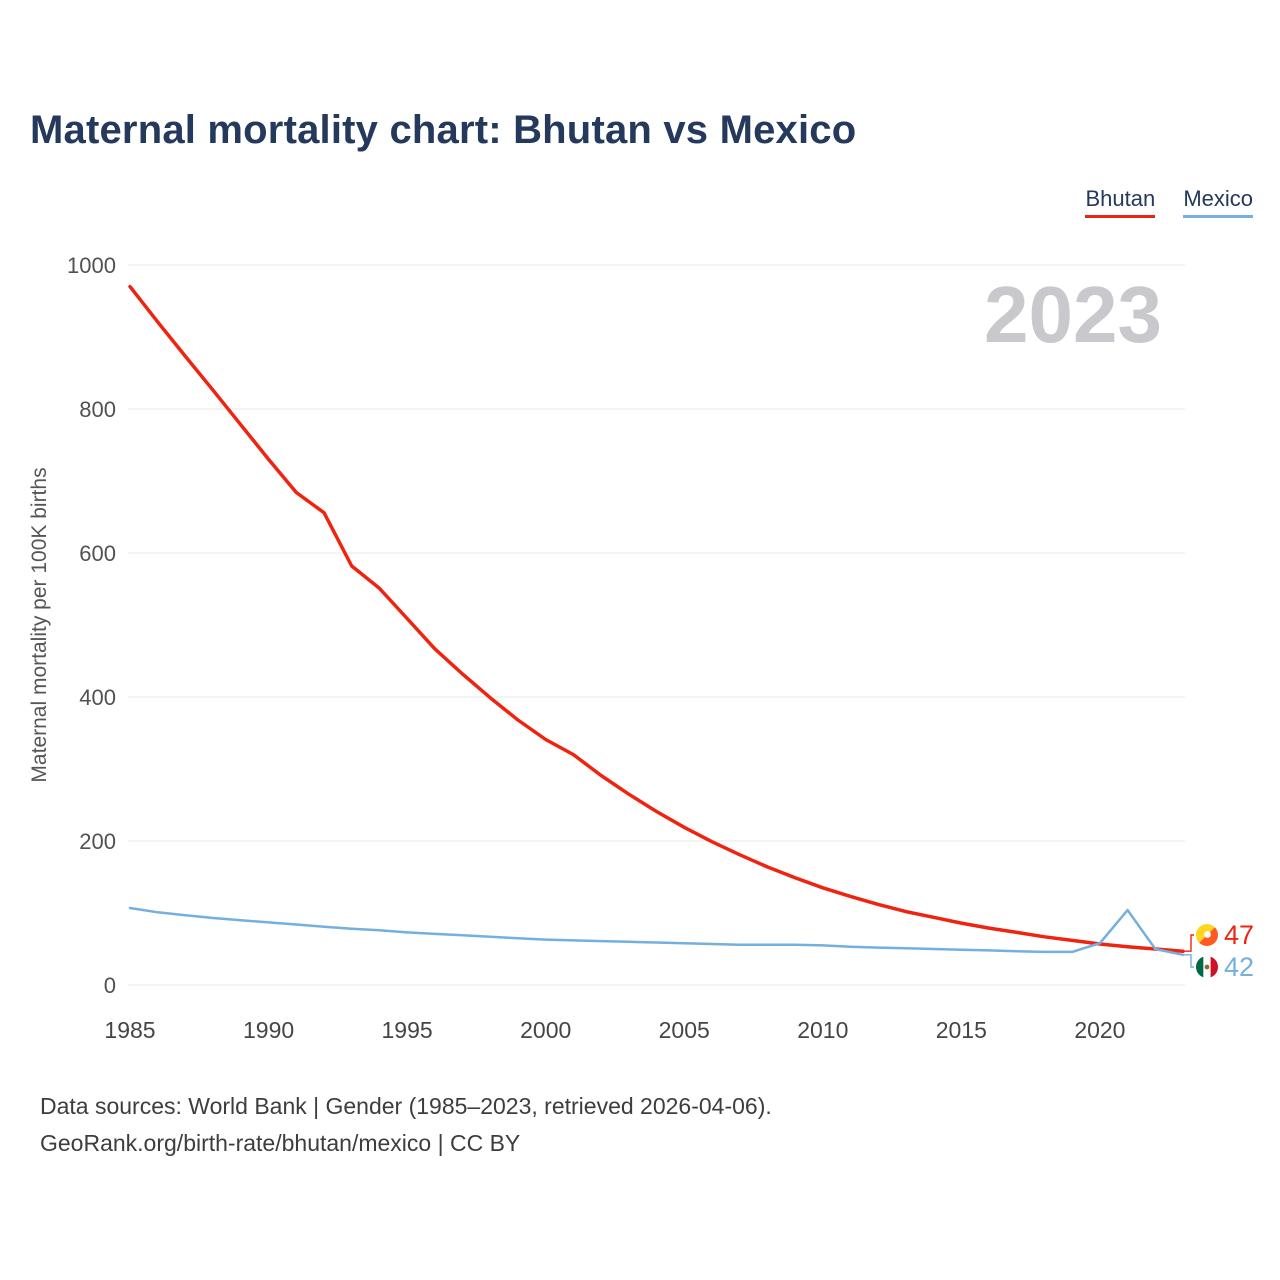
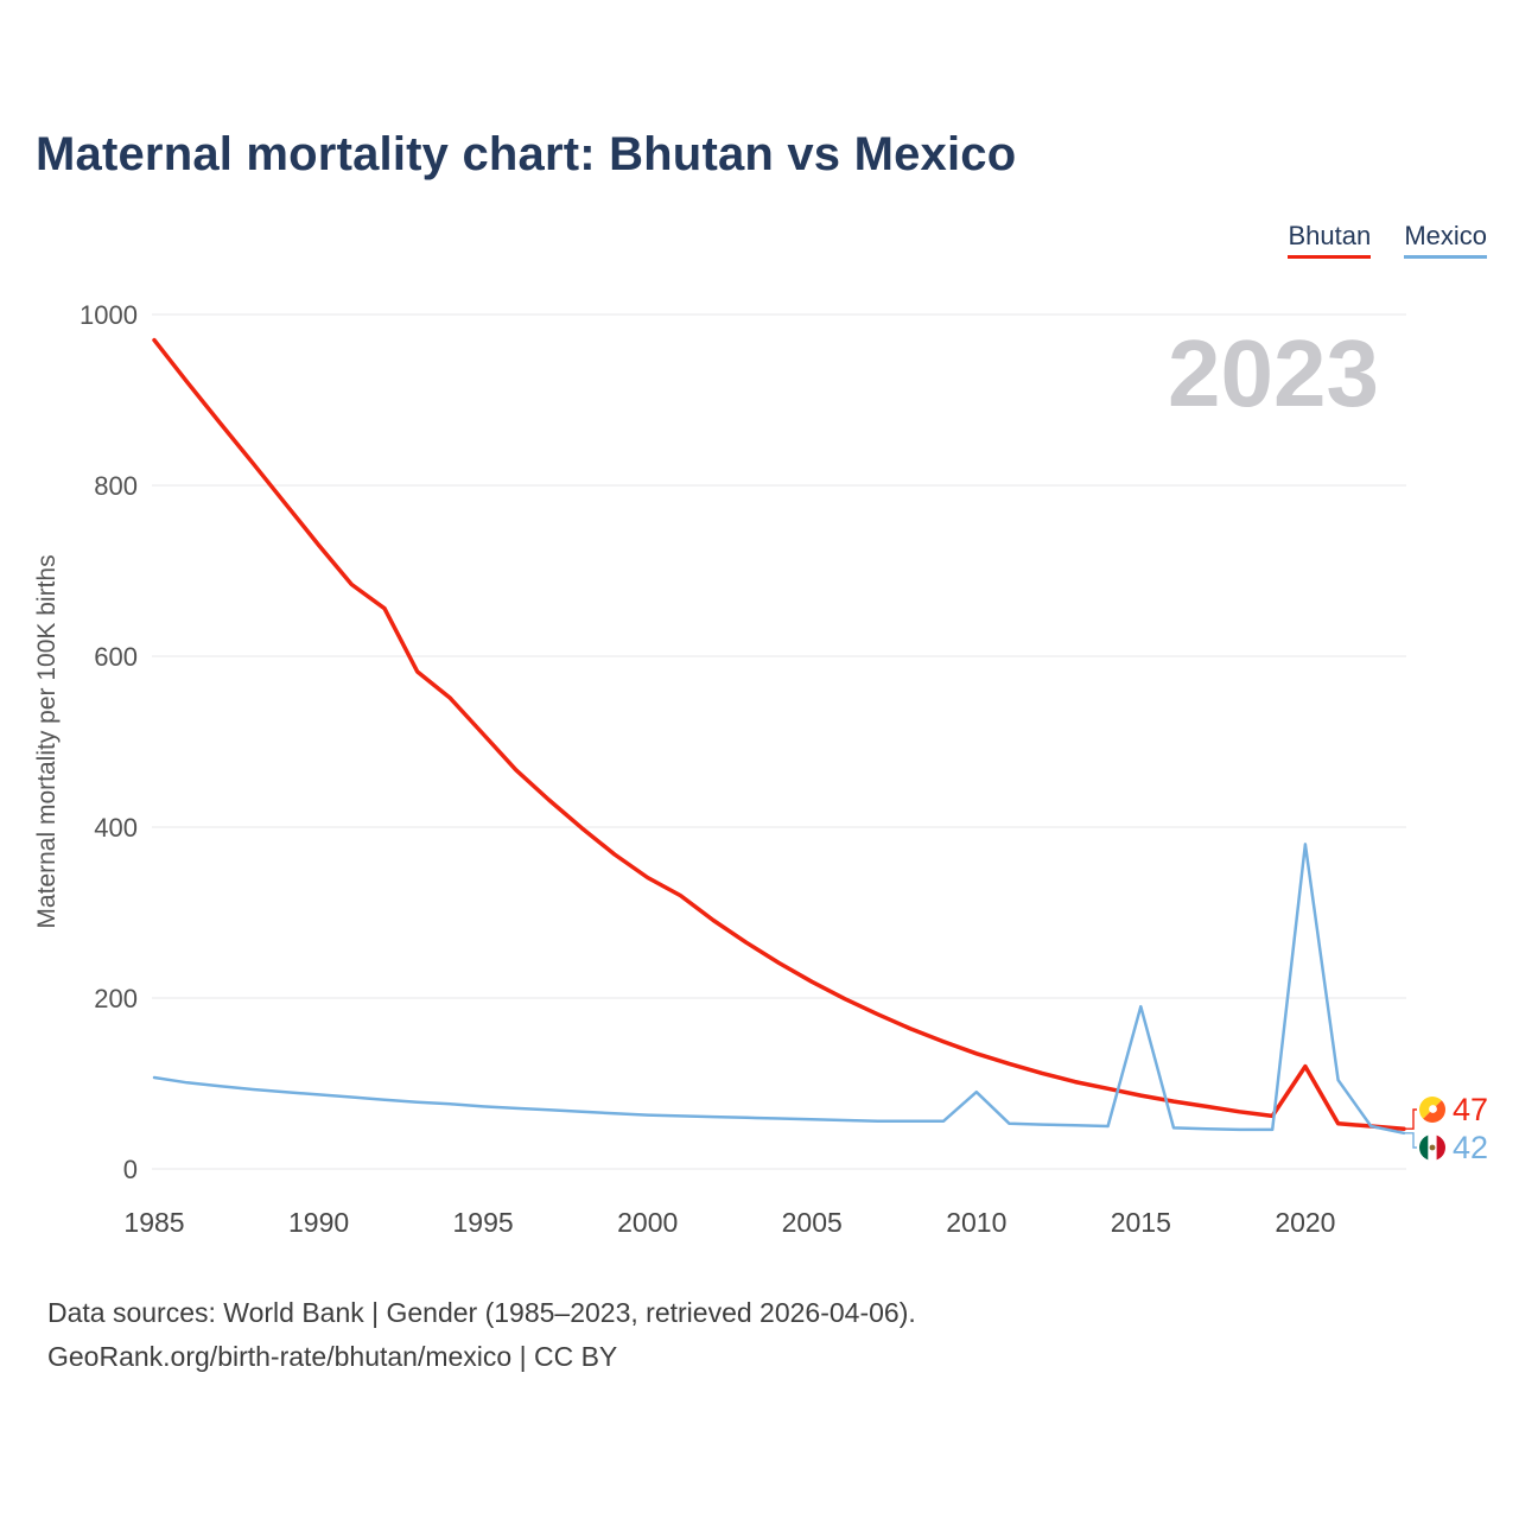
Mexico/2010: 60 -> 90
Mexico/2015: 50 -> 190
Bhutan/2020: 60 -> 120
Mexico/2020: 60 -> 380
